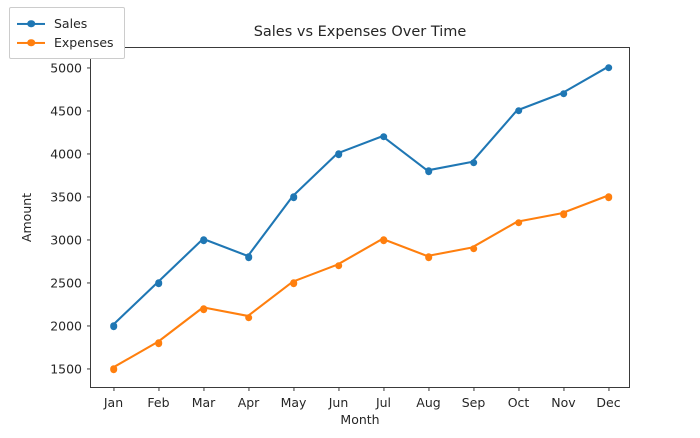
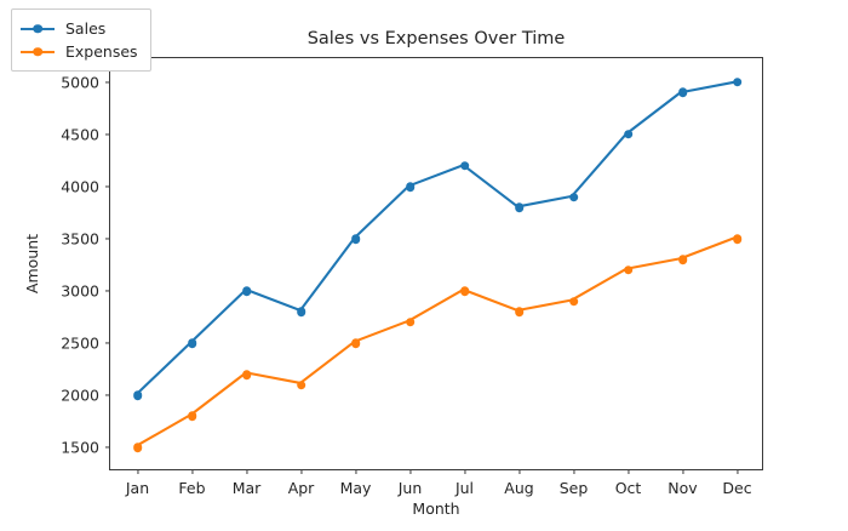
Sales/Nov: 4700 -> 4900
